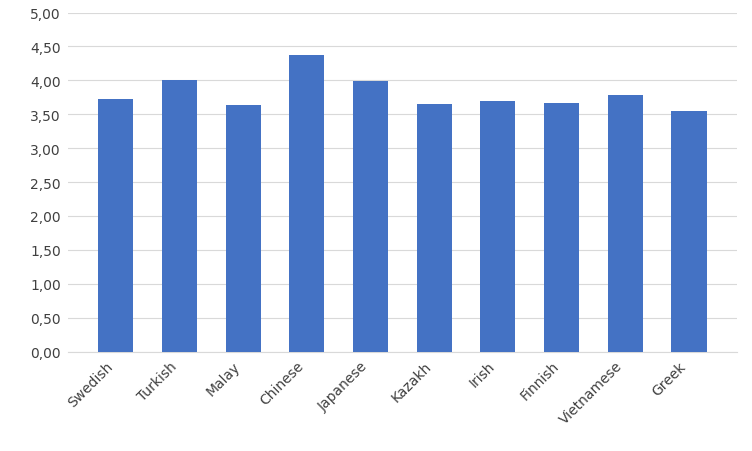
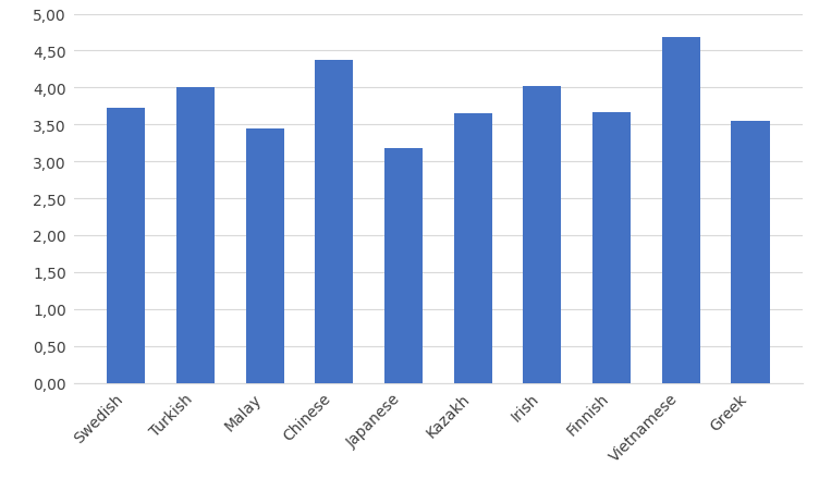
Malay: 3,63 -> 3,44
Japanese: 3,99 -> 3,18
Irish: 3,70 -> 4,02
Vietnamese: 3,79 -> 4,68
